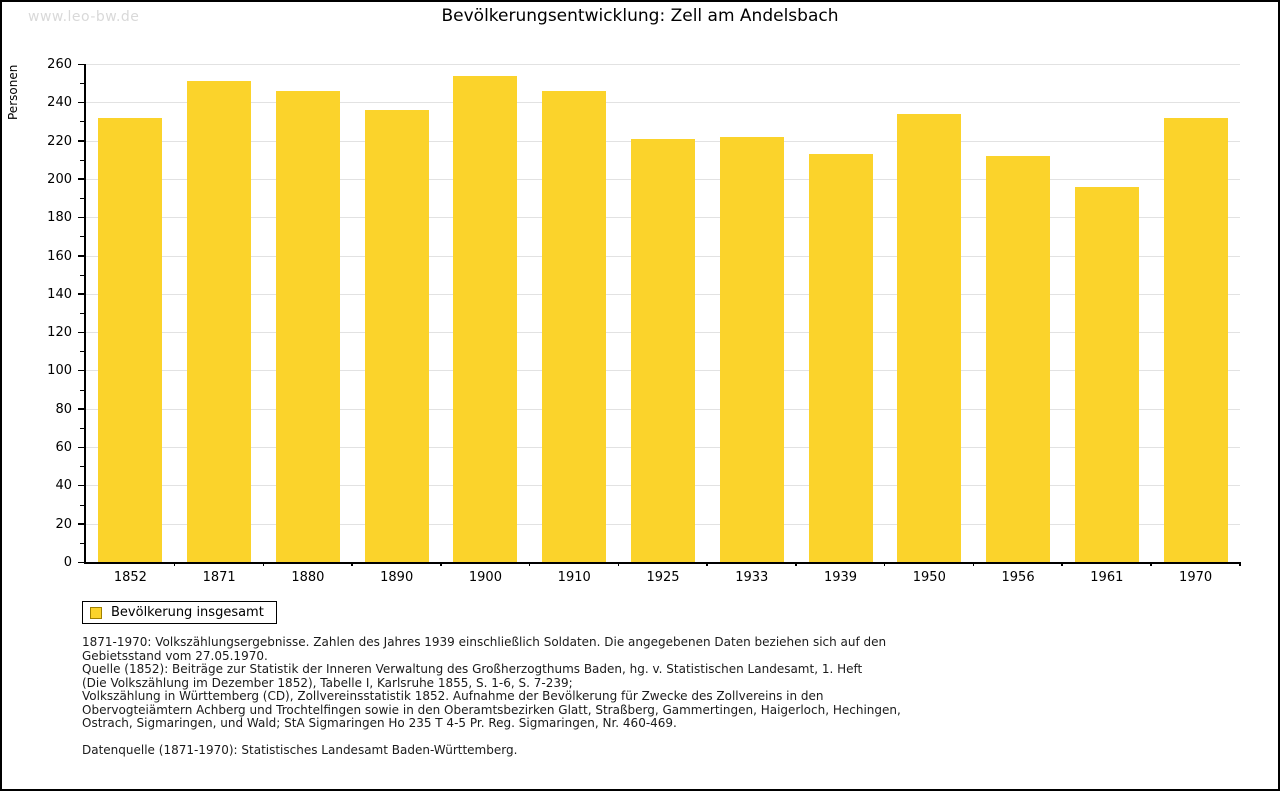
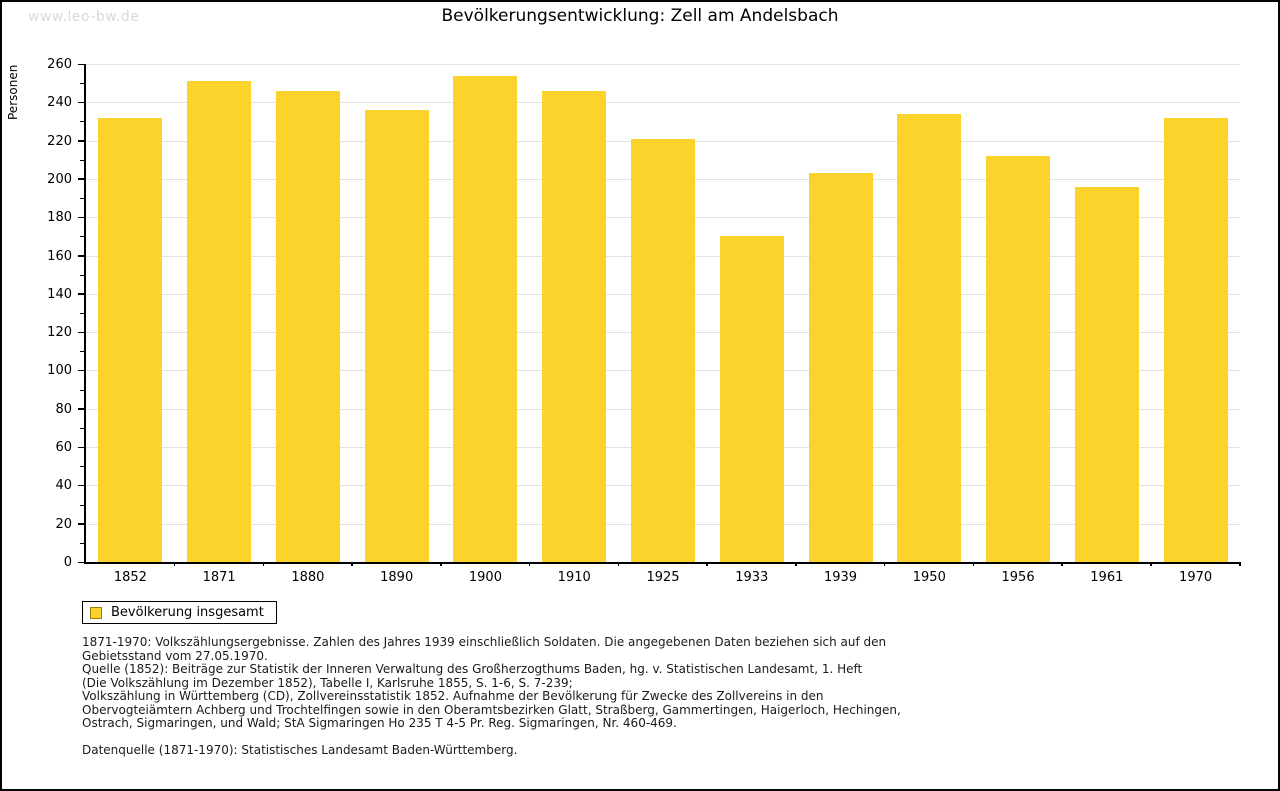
1933: 222 -> 170
1939: 213 -> 203
